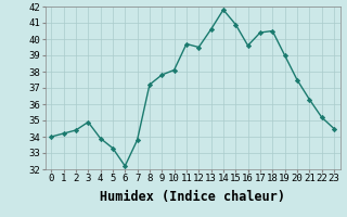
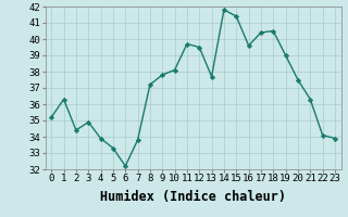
0: 34.0 -> 35.2
1: 34.2 -> 36.3
13: 40.6 -> 37.7
15: 40.9 -> 41.4
22: 35.2 -> 34.1
23: 34.5 -> 33.9
